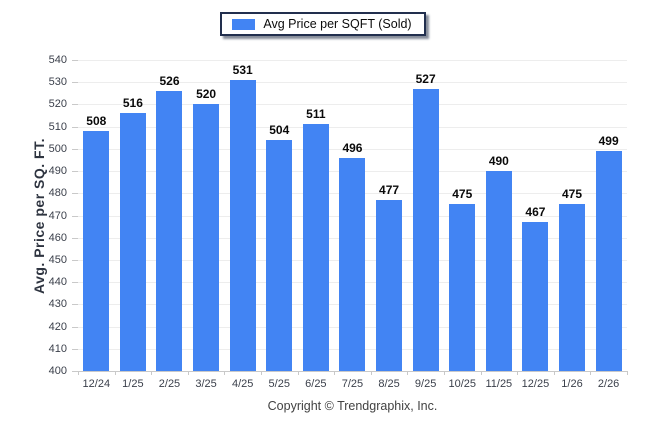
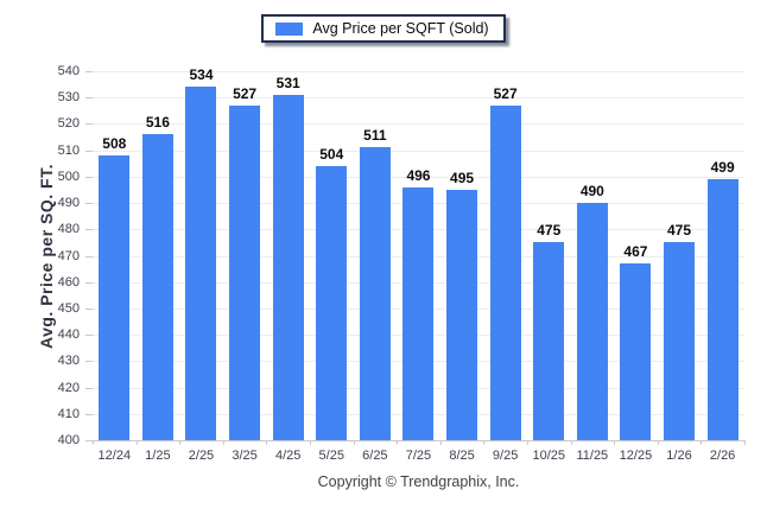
2/25: 526 -> 534
3/25: 520 -> 527
8/25: 477 -> 495
